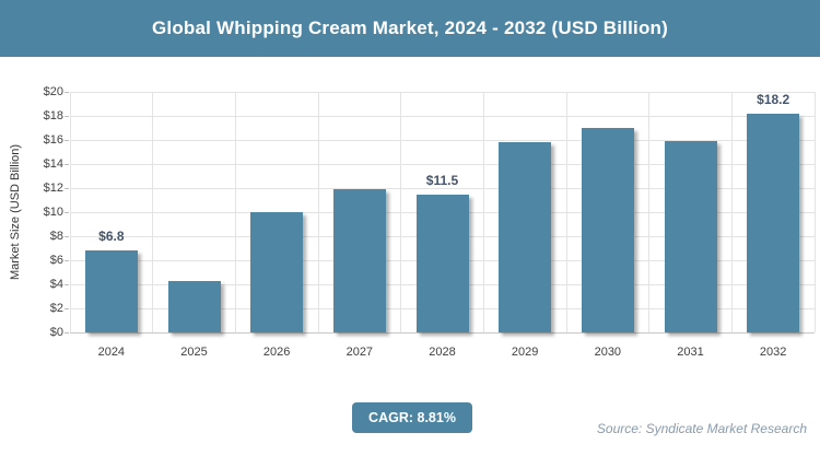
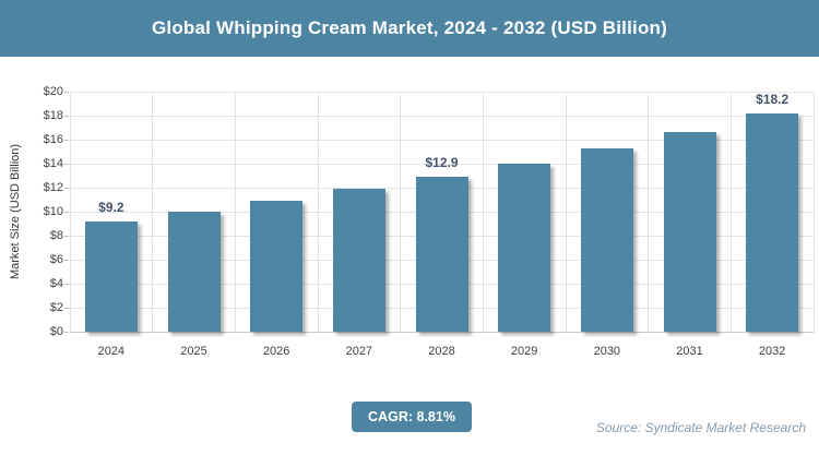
2024: $6.8 -> $9.2
2025: $4.3 -> $10.0
2026: $10.0 -> $10.9
2028: $11.5 -> $12.9
2029: $15.8 -> $14.0
2030: $17.0 -> $15.3
2031: $15.9 -> $16.6
